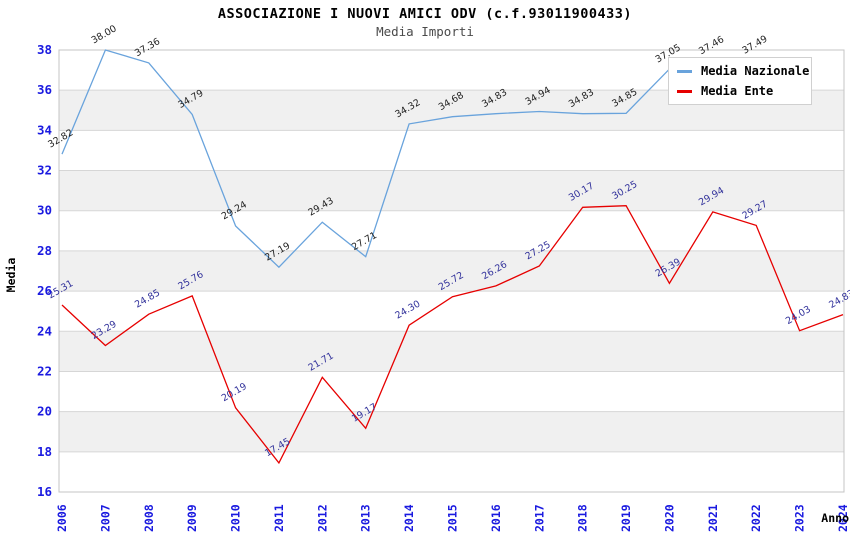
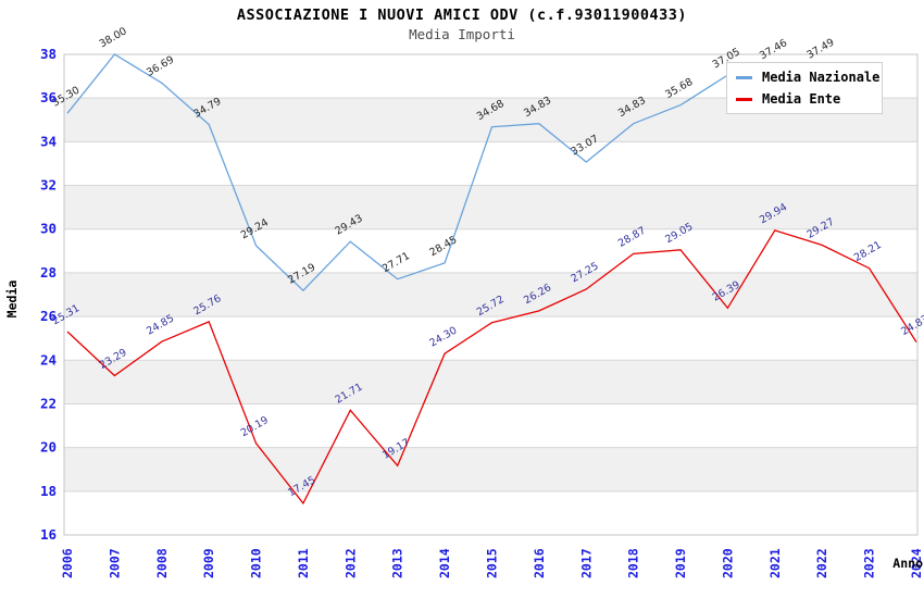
Media Nazionale/2006: 32.82 -> 35.30
Media Nazionale/2008: 37.36 -> 36.69
Media Nazionale/2014: 34.32 -> 28.45
Media Nazionale/2017: 34.94 -> 33.07
Media Ente/2018: 30.17 -> 28.87
Media Nazionale/2019: 34.85 -> 35.68
Media Ente/2019: 30.25 -> 29.05
Media Ente/2023: 24.03 -> 28.21
